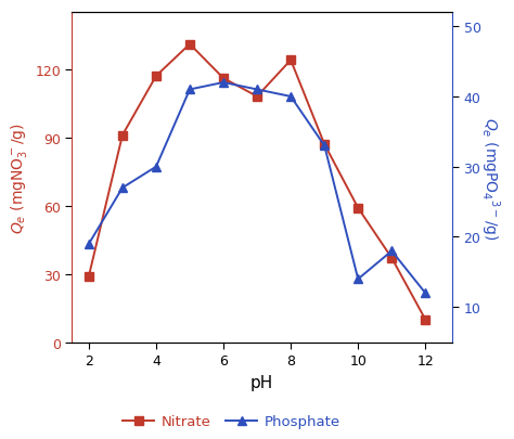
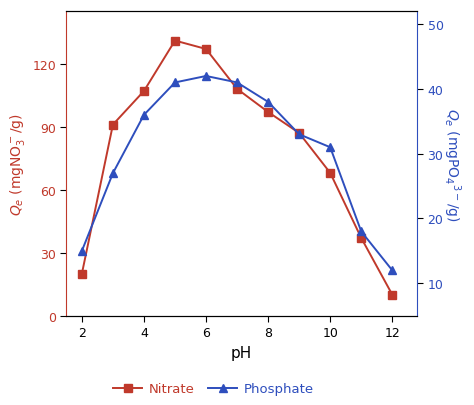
Nitrate/2: 29 -> 20
Phosphate/2: 19 -> 15
Nitrate/4: 117 -> 107
Phosphate/4: 30 -> 36
Nitrate/6: 116 -> 127
Nitrate/8: 124 -> 97
Phosphate/8: 40 -> 38
Nitrate/10: 59 -> 68
Phosphate/10: 14 -> 31
